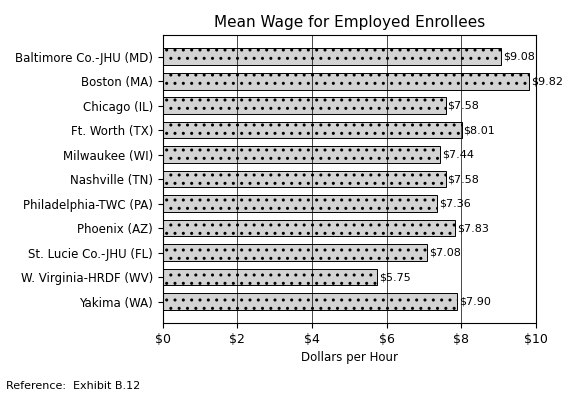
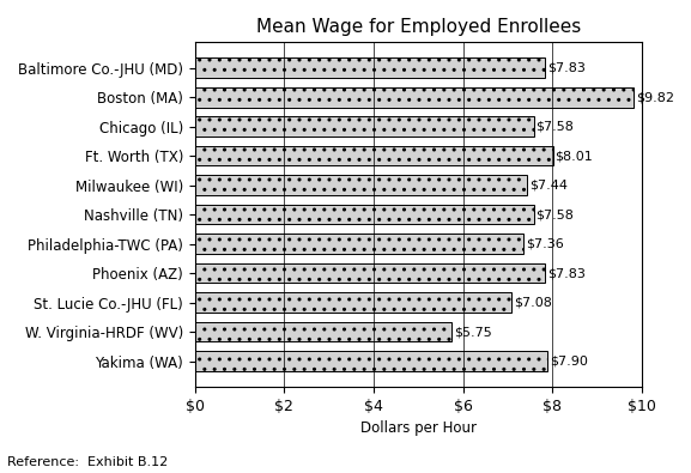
Baltimore Co.-JHU (MD): $9.08 -> $7.83
